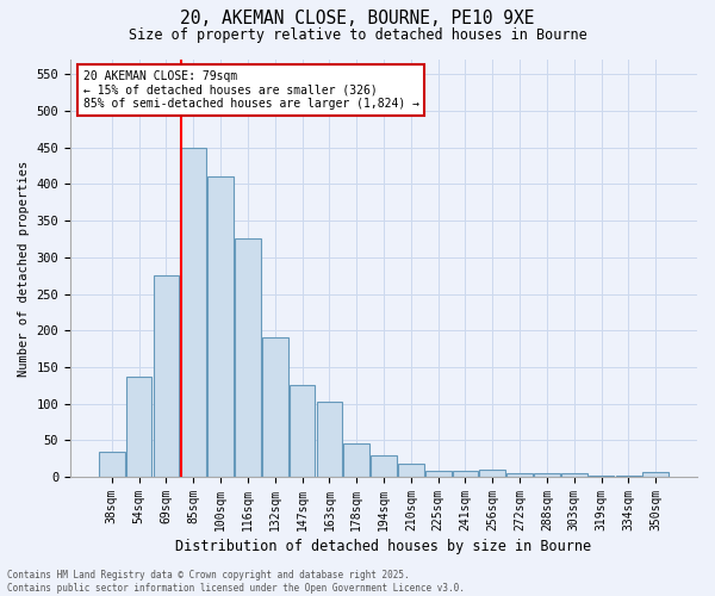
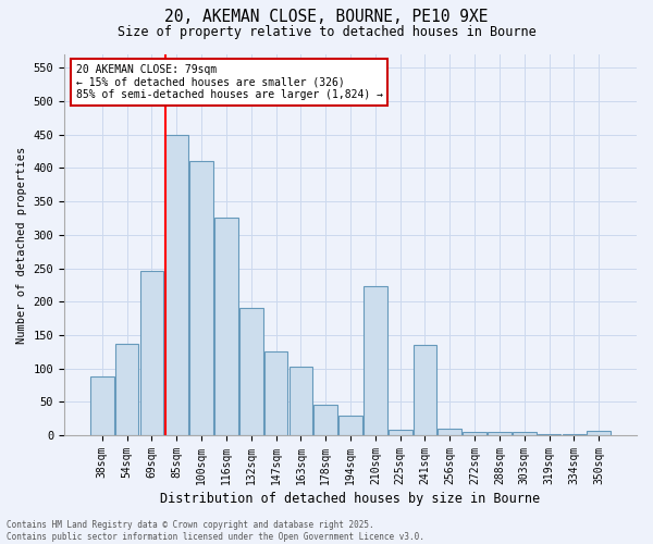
38sqm: 35 -> 88
69sqm: 275 -> 246
210sqm: 18 -> 224
241sqm: 8 -> 136
